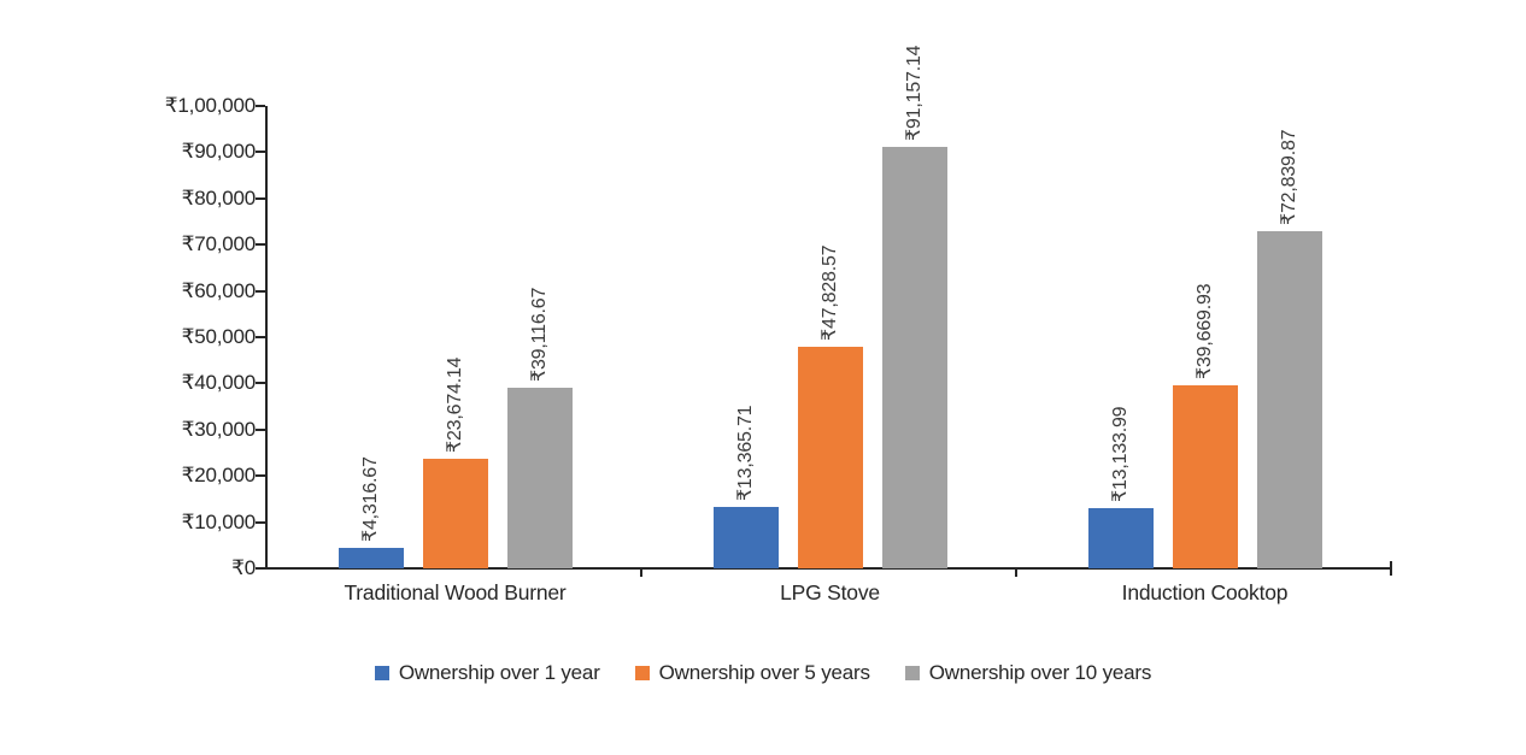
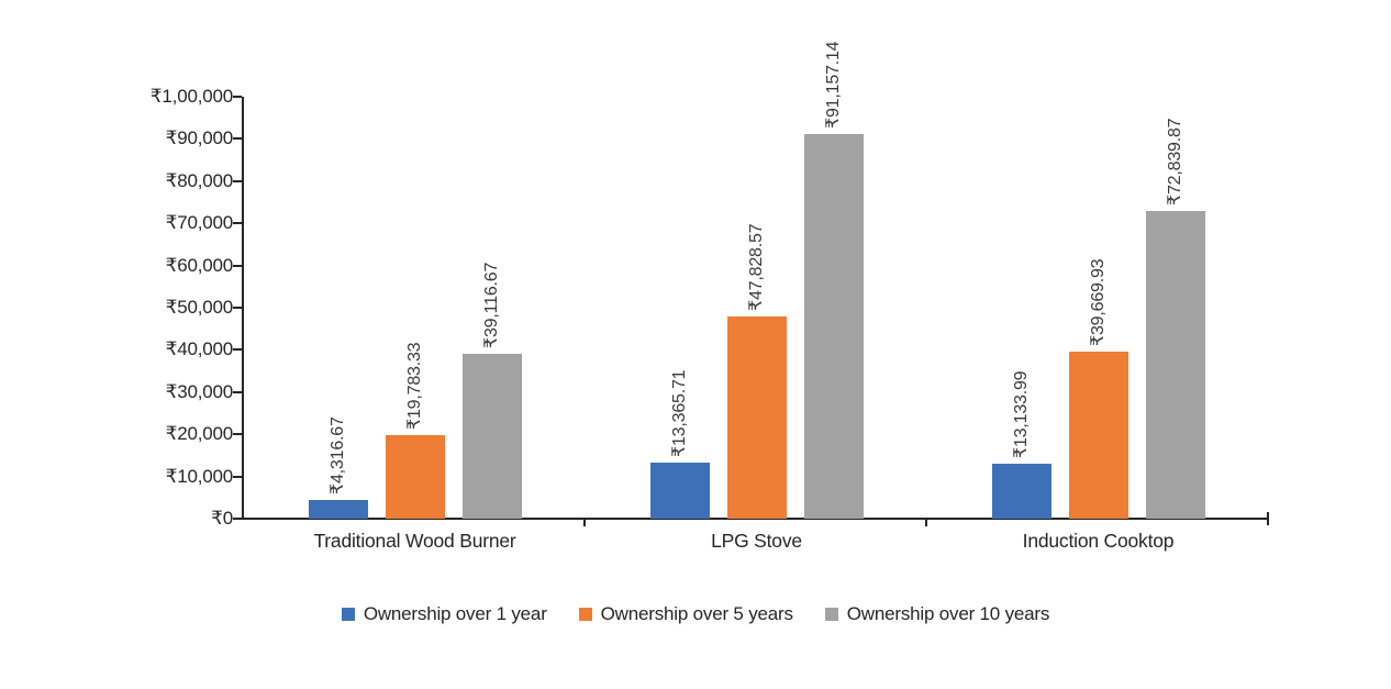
Ownership over 5 years/Traditional Wood Burner: 23,674.14 -> 19,783.33
